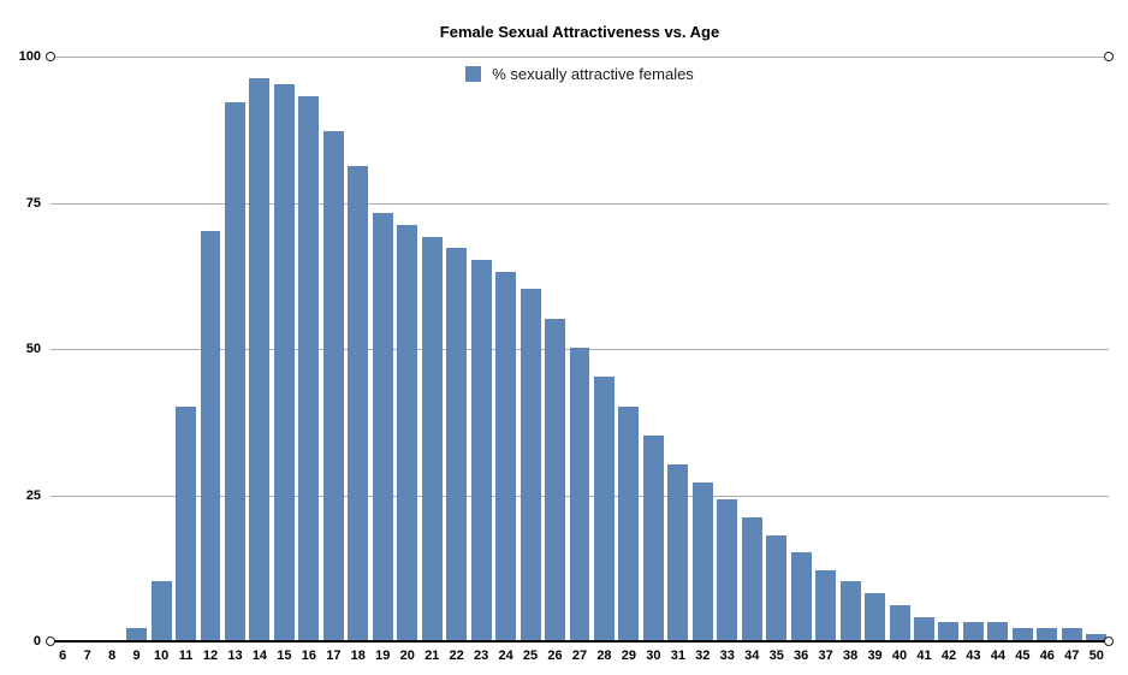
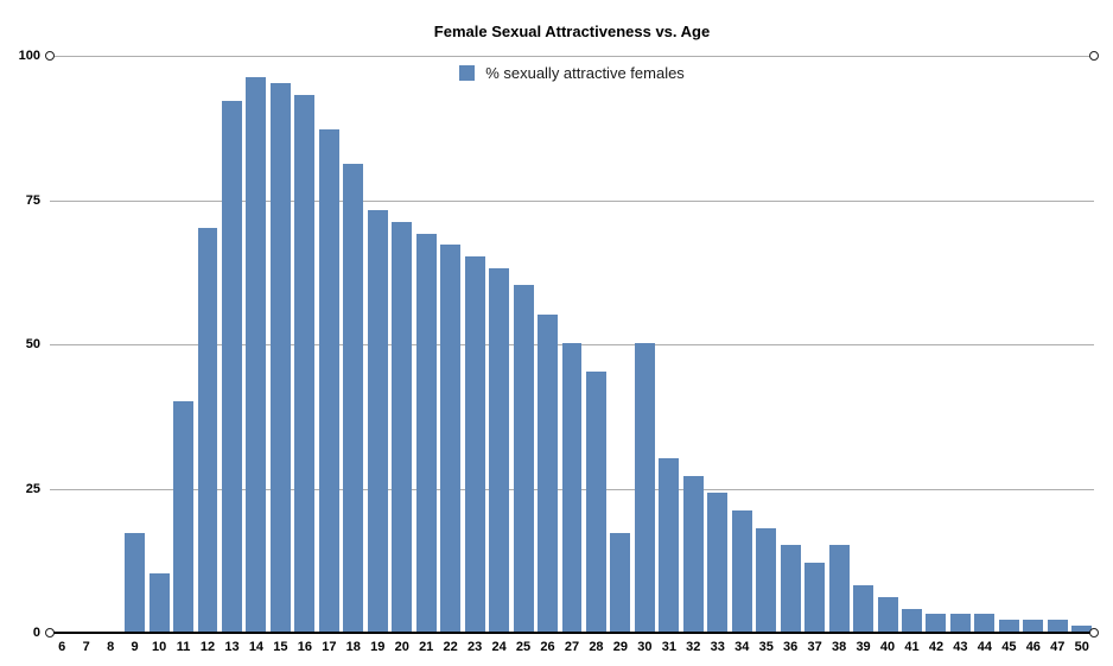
9: 2 -> 17
29: 40 -> 17
30: 35 -> 50
38: 10 -> 15
